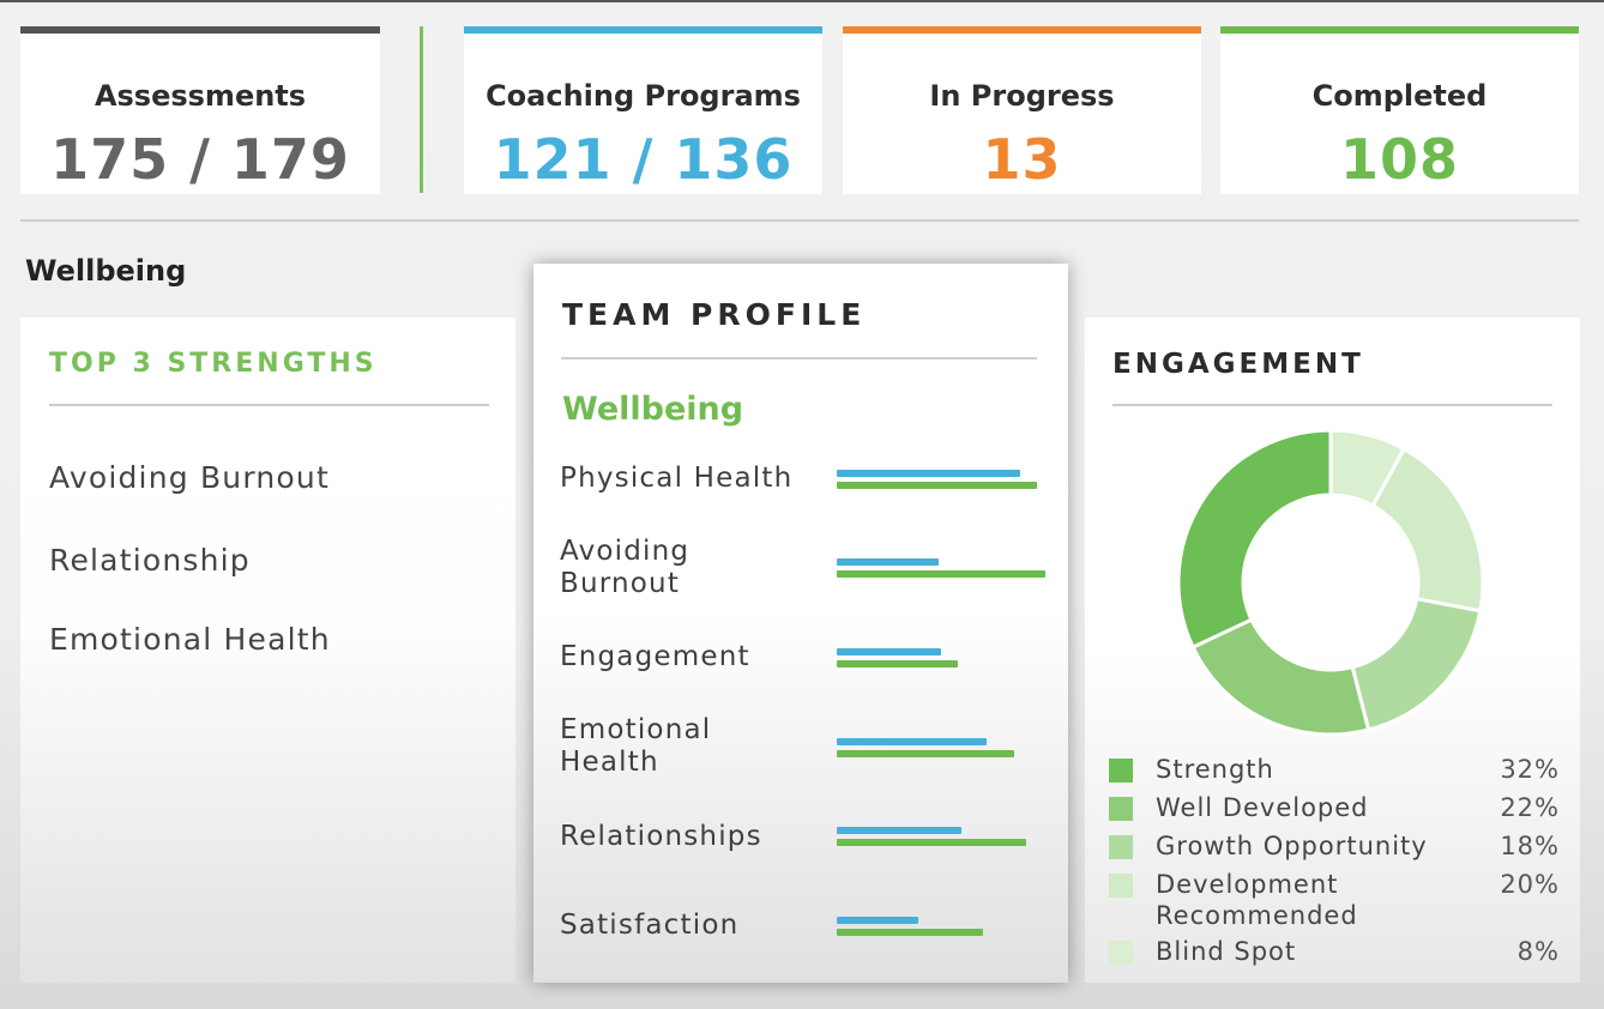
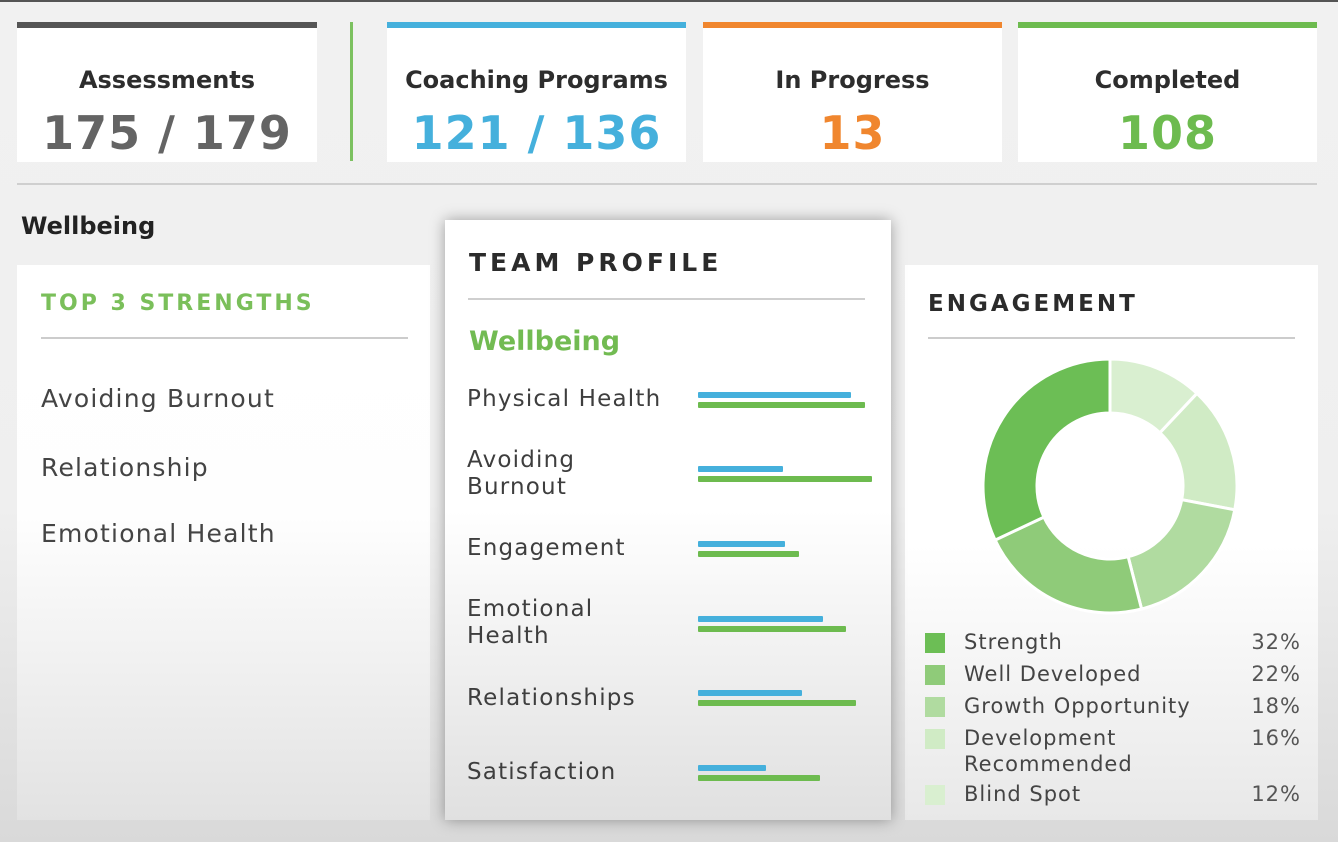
ENGAGEMENT/Development Recommended: 20% -> 16%
ENGAGEMENT/Blind Spot: 8% -> 12%
